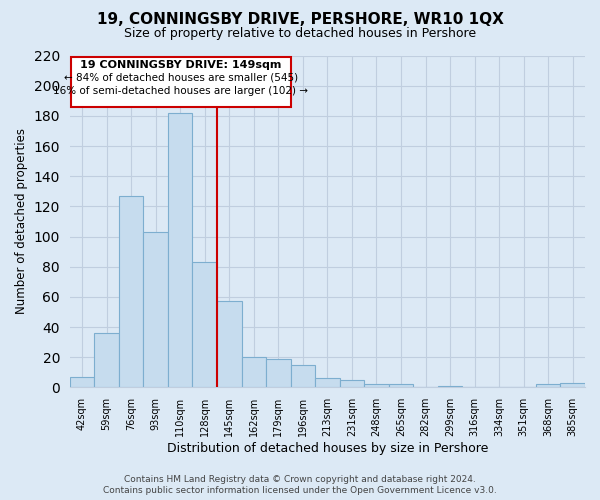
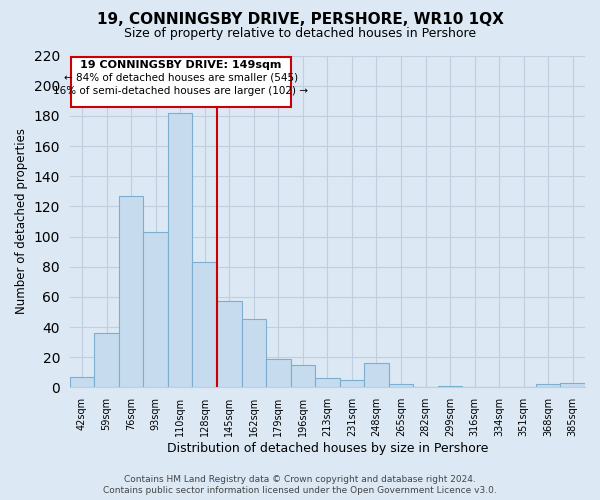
162sqm: 20 -> 45
248sqm: 2 -> 16
